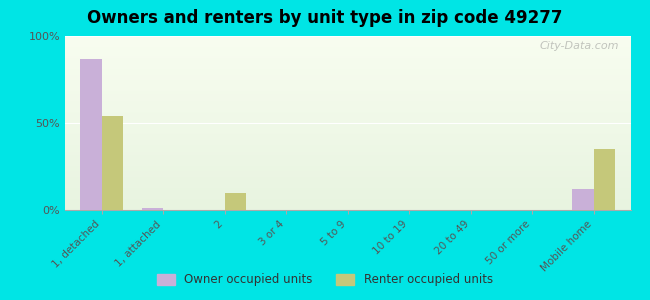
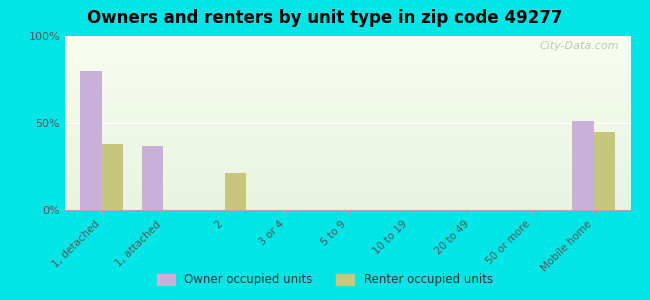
Owner occupied units/1, detached: 87% -> 80%
Renter occupied units/1, detached: 54% -> 38%
Owner occupied units/1, attached: 1% -> 37%
Renter occupied units/2: 10% -> 21%
Owner occupied units/Mobile home: 12% -> 51%
Renter occupied units/Mobile home: 35% -> 45%
